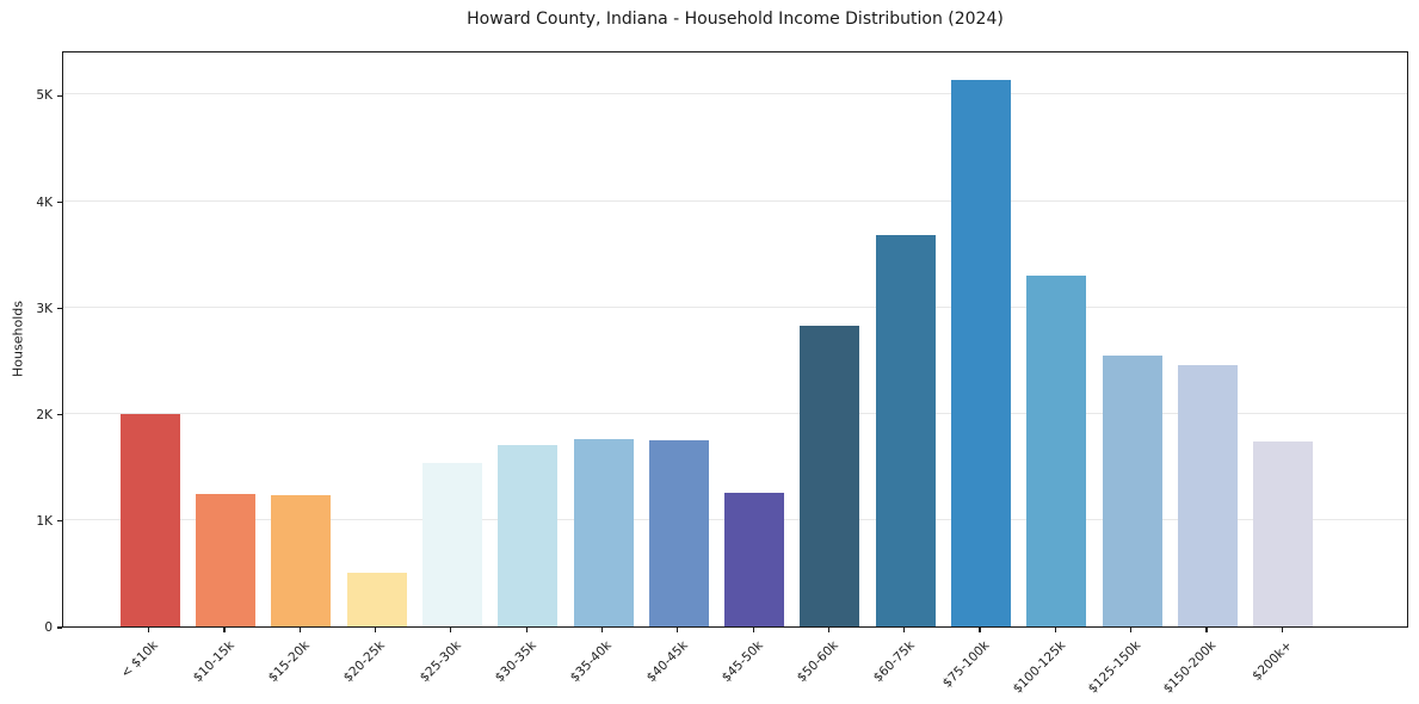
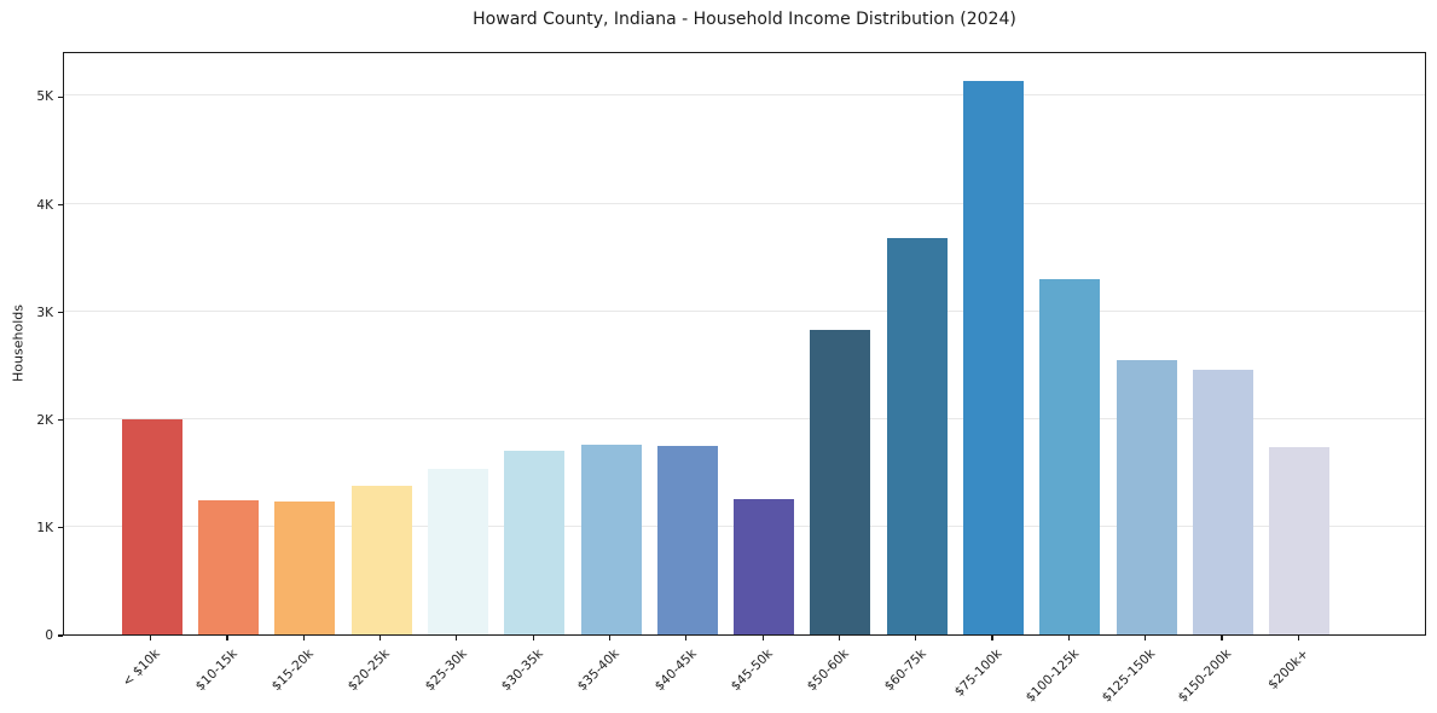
$20-25k: 0.5K -> 1.4K
